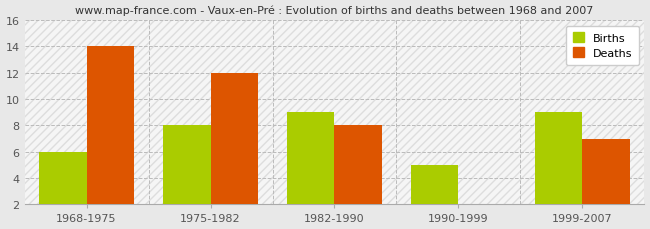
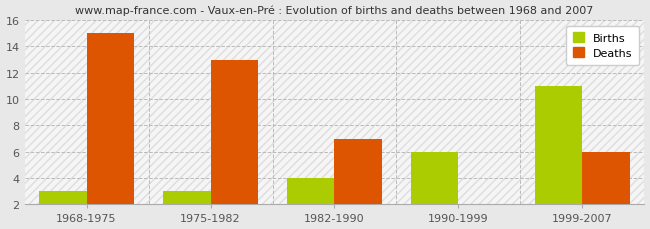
Births/1968-1975: 6 -> 3
Deaths/1968-1975: 14 -> 15
Births/1975-1982: 8 -> 3
Deaths/1975-1982: 12 -> 13
Births/1982-1990: 9 -> 4
Deaths/1982-1990: 8 -> 7
Births/1990-1999: 5 -> 6
Births/1999-2007: 9 -> 11
Deaths/1999-2007: 7 -> 6
